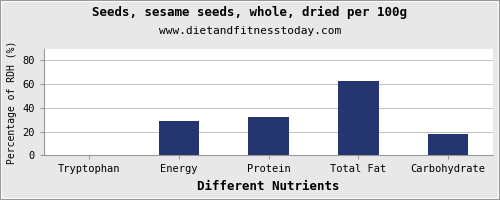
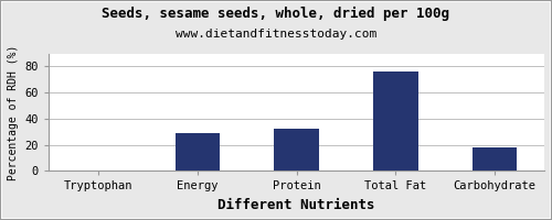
Total Fat: 63 -> 76
